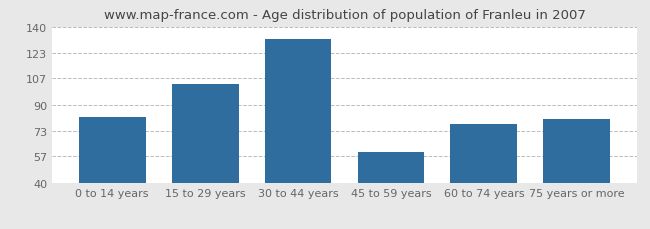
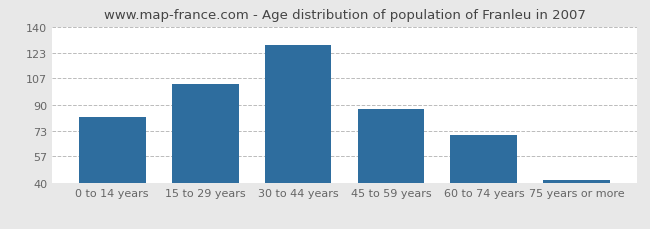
30 to 44 years: 132 -> 128
45 to 59 years: 60 -> 87
60 to 74 years: 78 -> 71
75 years or more: 81 -> 42
